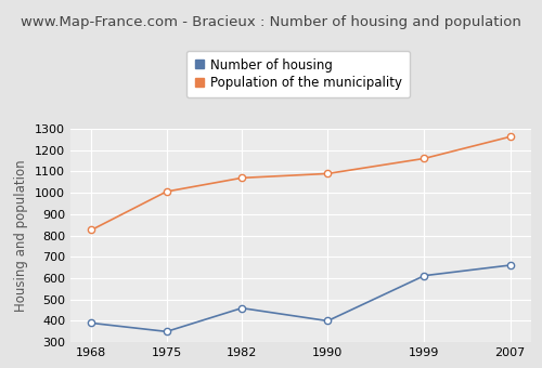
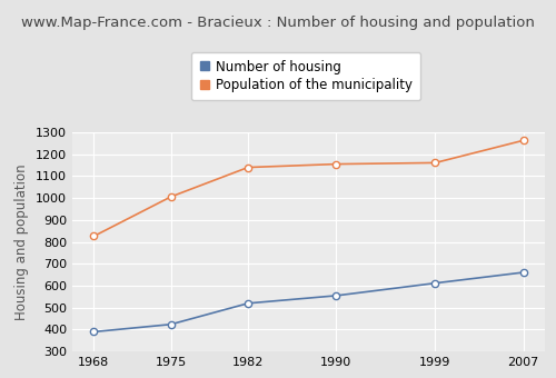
Number of housing/1975: 350 -> 420
Number of housing/1982: 460 -> 520
Population of the municipality/1982: 1070 -> 1140
Number of housing/1990: 400 -> 560
Population of the municipality/1990: 1090 -> 1160
